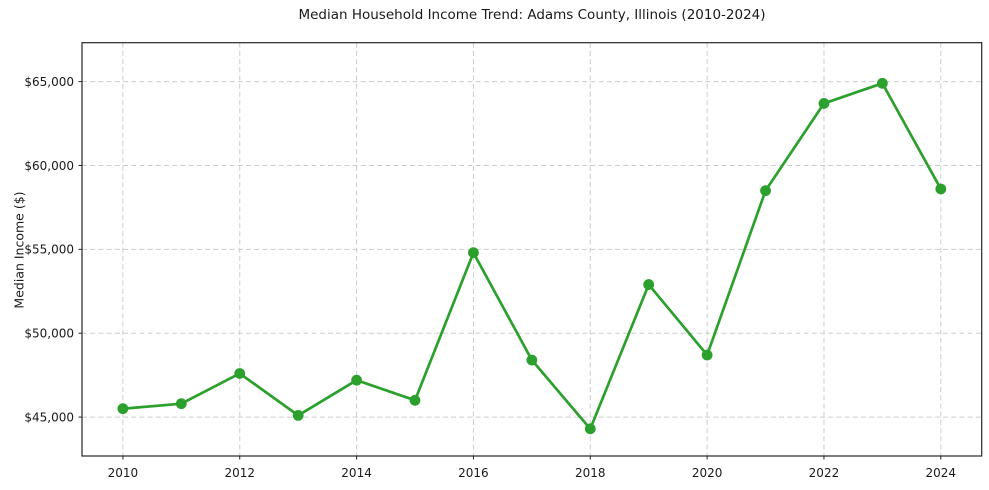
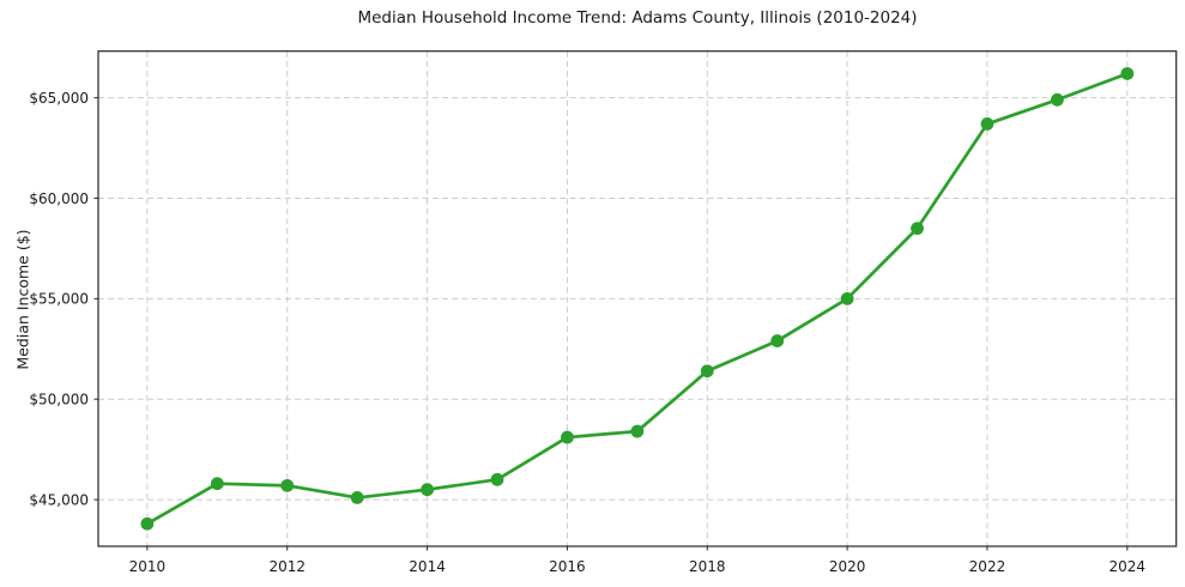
2010: $45500 -> $43800
2012: $47600 -> $45700
2014: $47200 -> $45500
2016: $54800 -> $48100
2018: $44300 -> $51400
2020: $48700 -> $55000
2024: $58600 -> $66200
